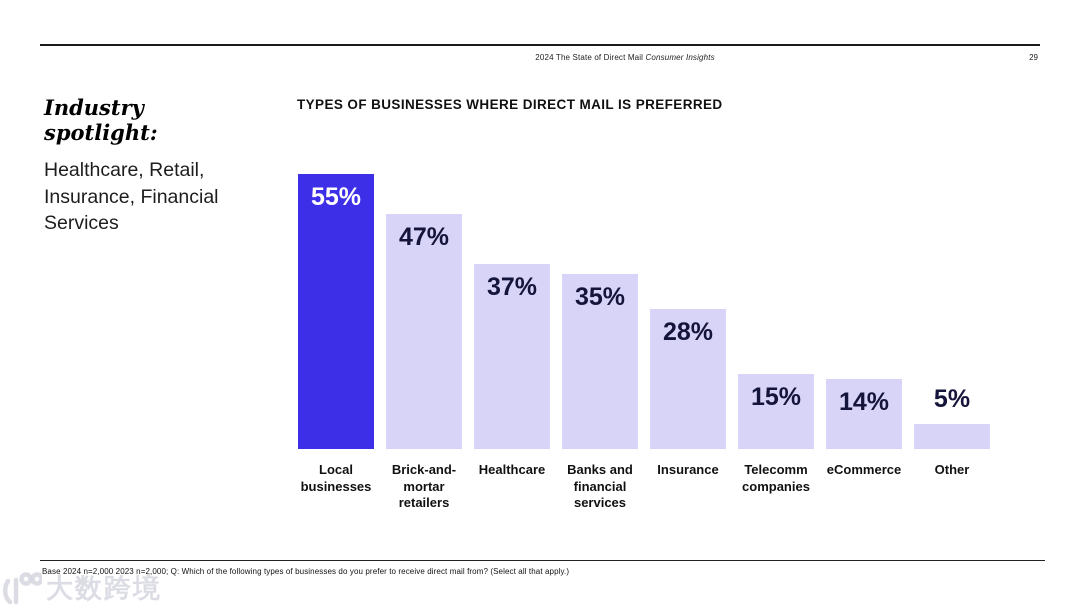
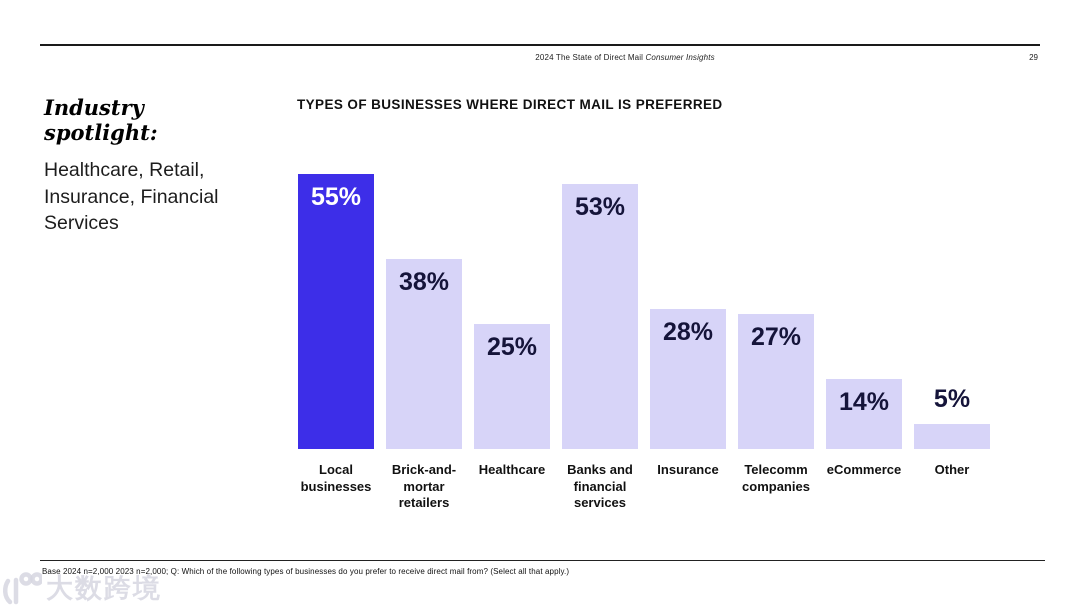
Brick-and-mortar retailers: 47% -> 38%
Healthcare: 37% -> 25%
Banks and financial services: 35% -> 53%
Telecomm companies: 15% -> 27%
